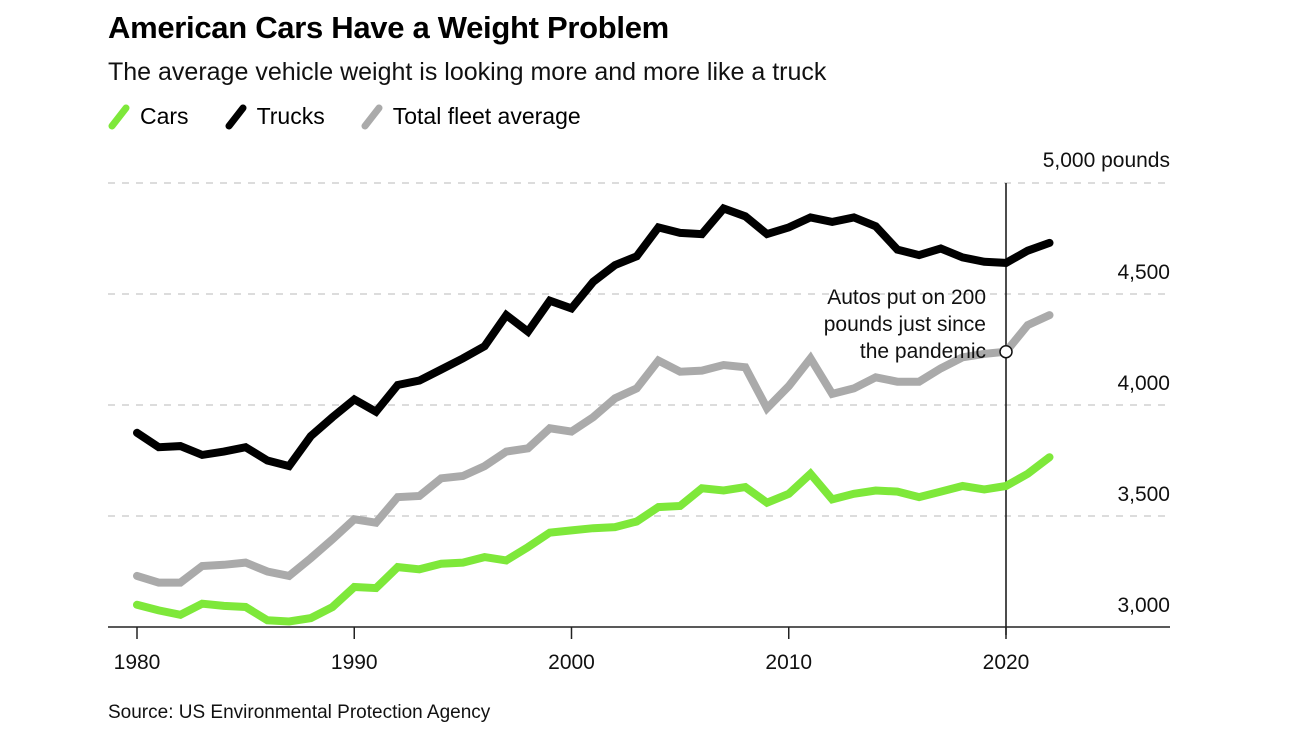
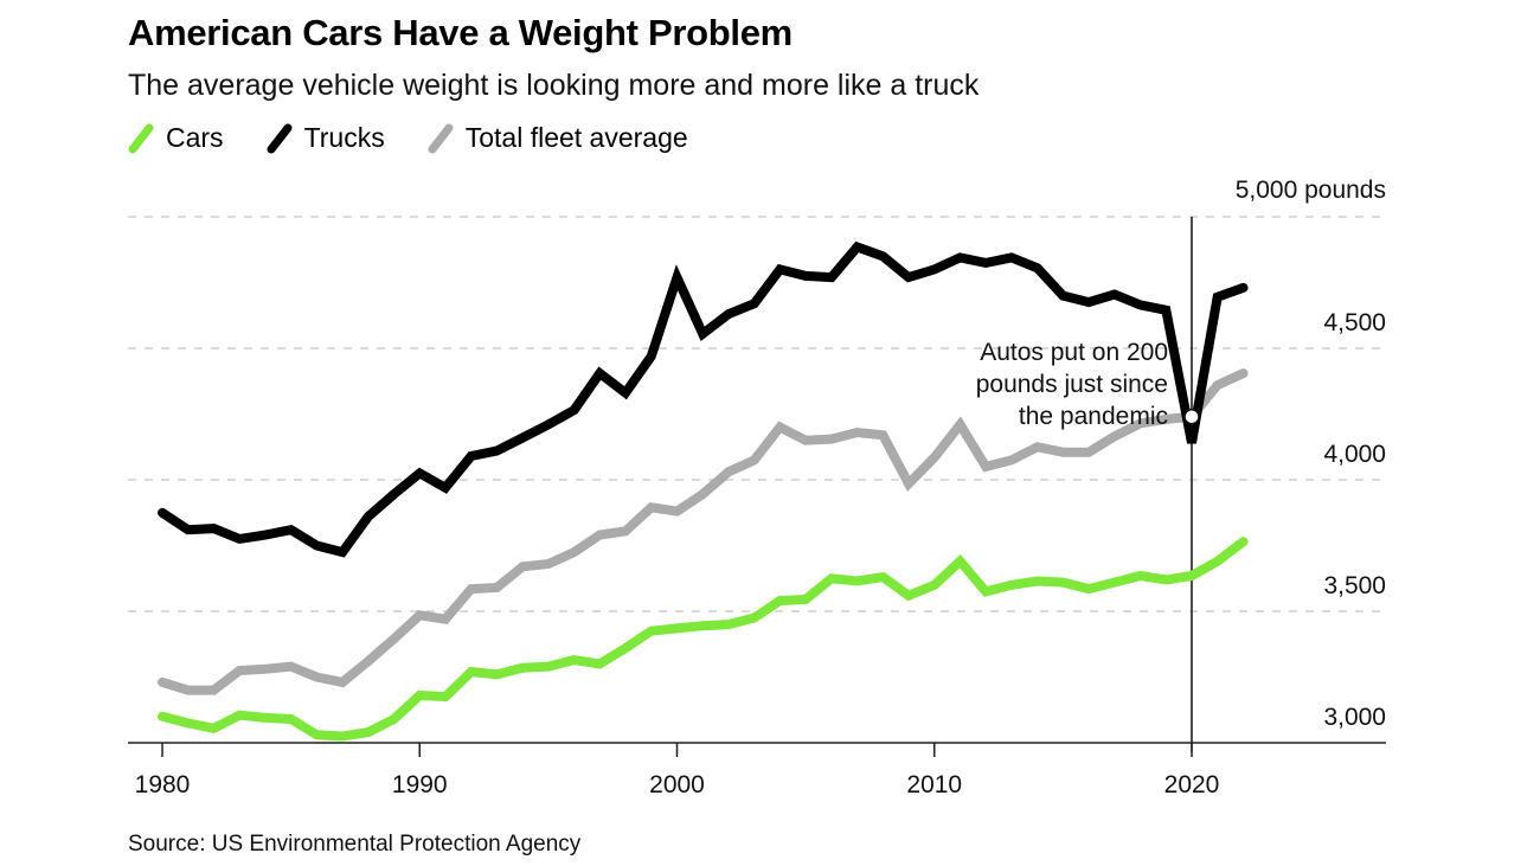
Trucks/2000: 4440 -> 4770
Trucks/2020: 4640 -> 4140
